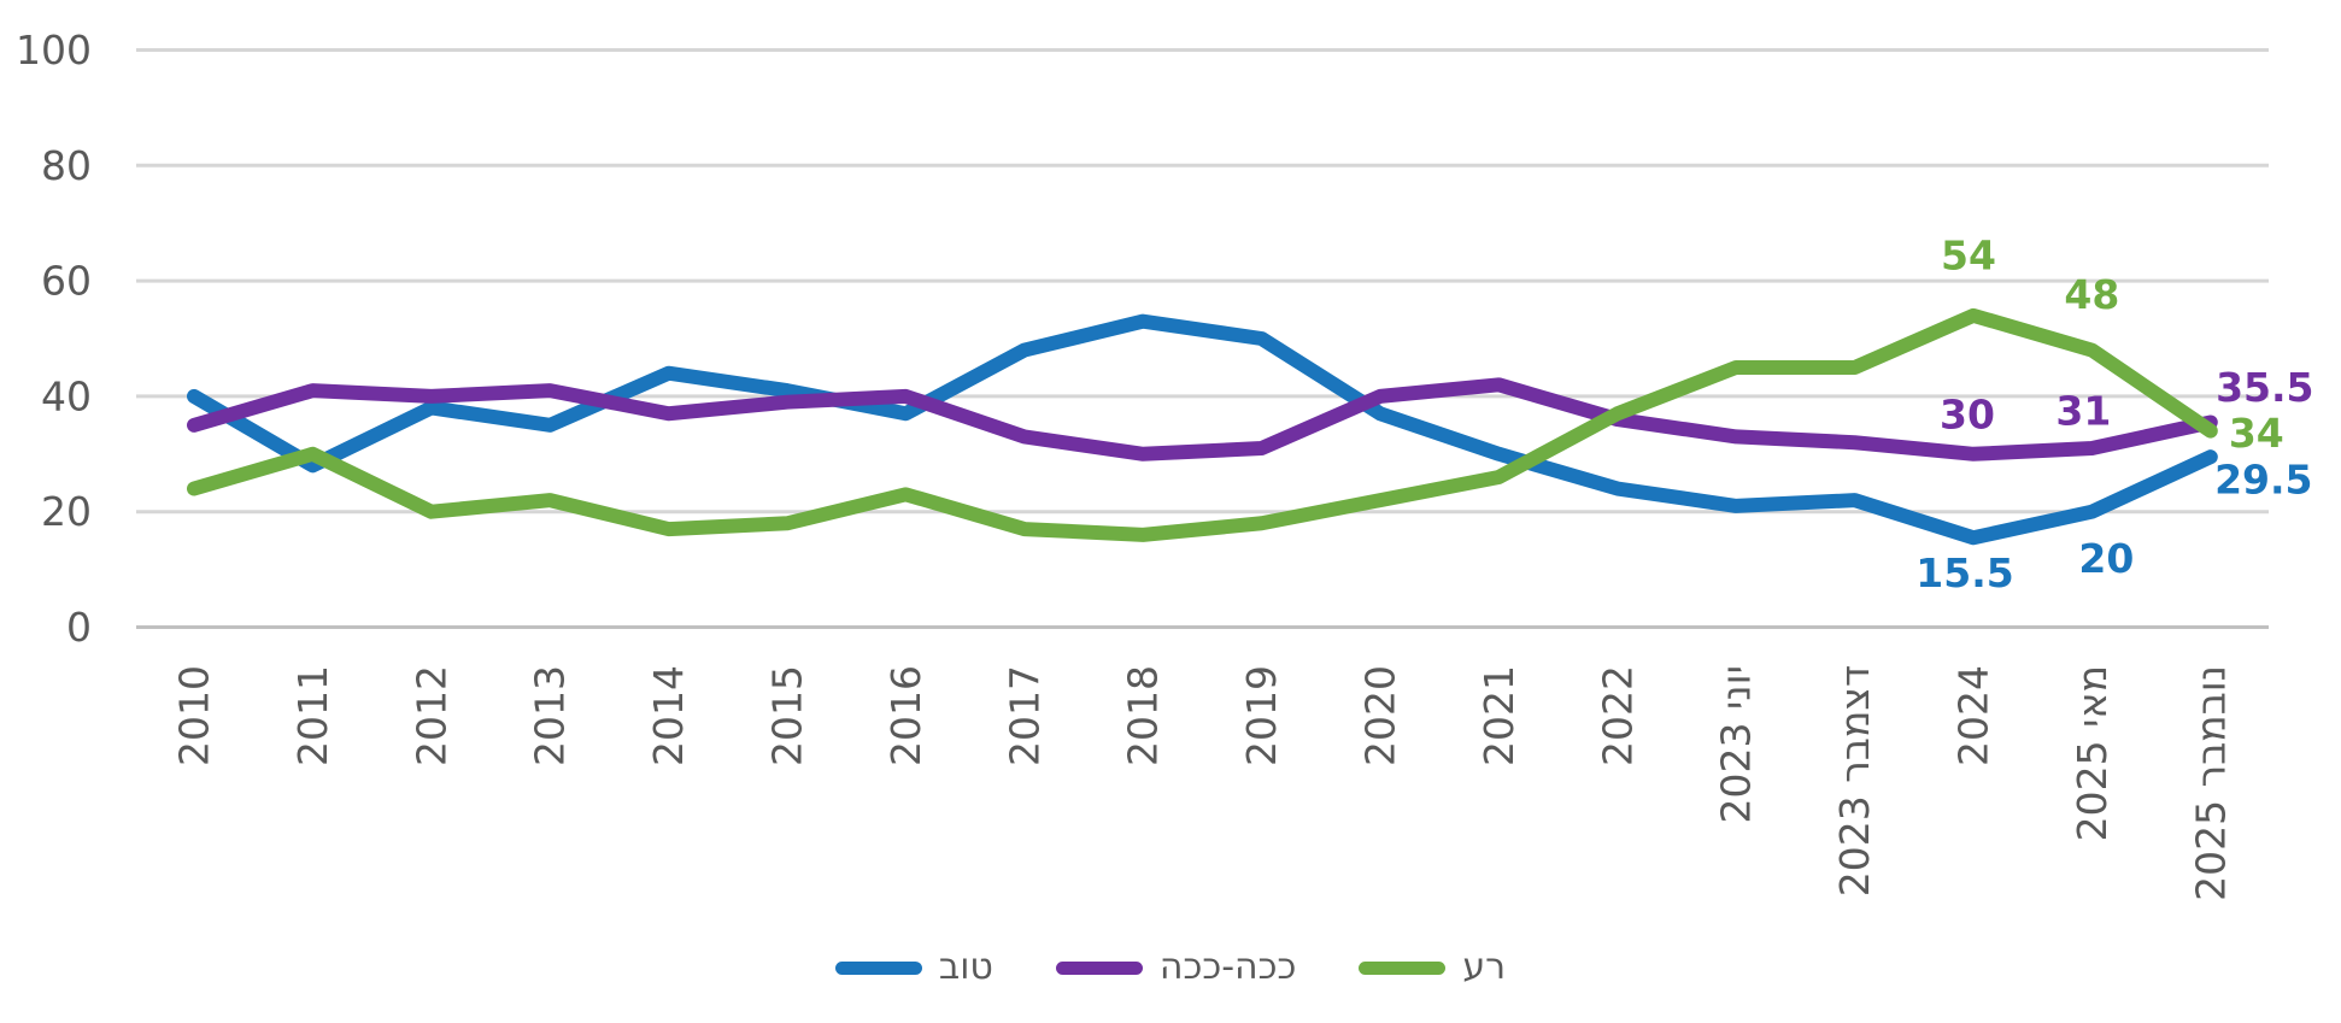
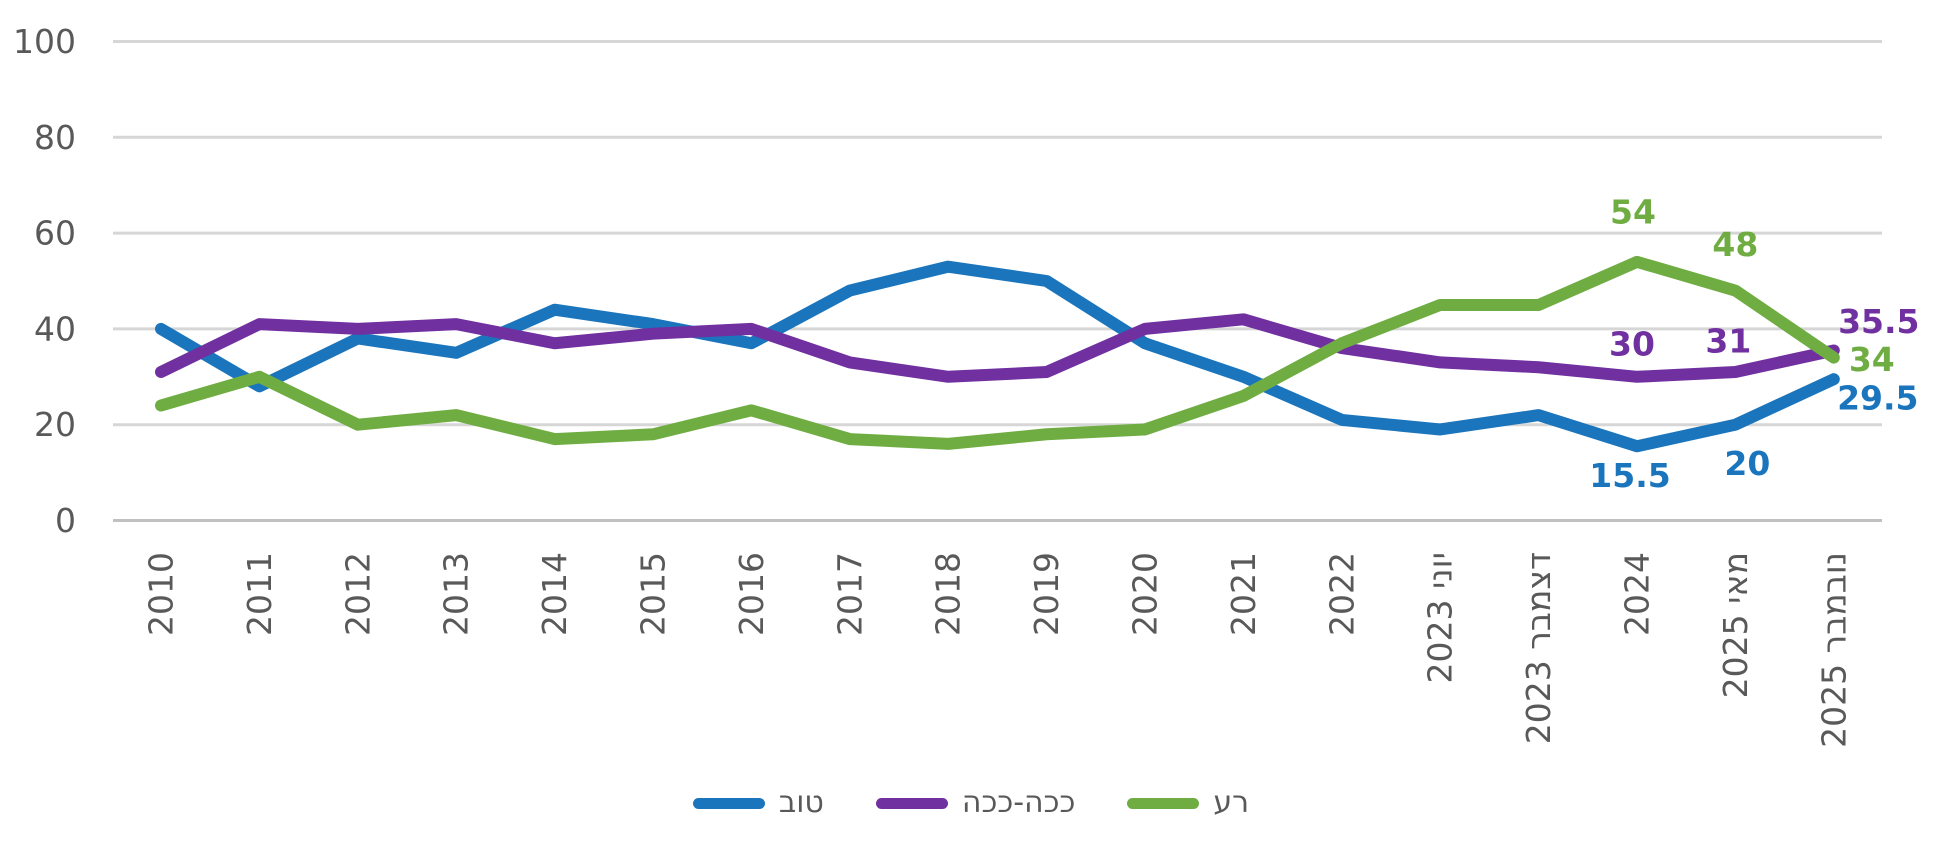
ככה-ככה/2010: 35 -> 31
רע/2020: 22 -> 19
טוב/2022: 24 -> 21
טוב/יוני 2023: 21 -> 19
